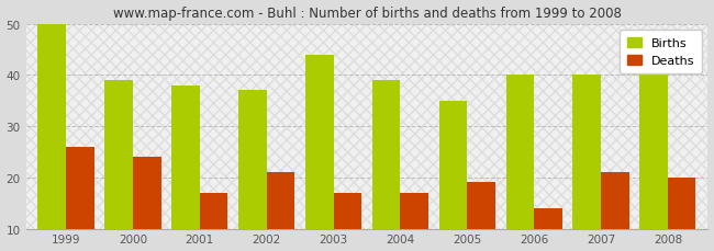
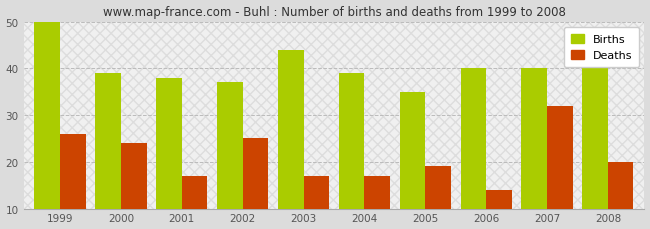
Deaths/2002: 21 -> 25
Deaths/2007: 21 -> 32
